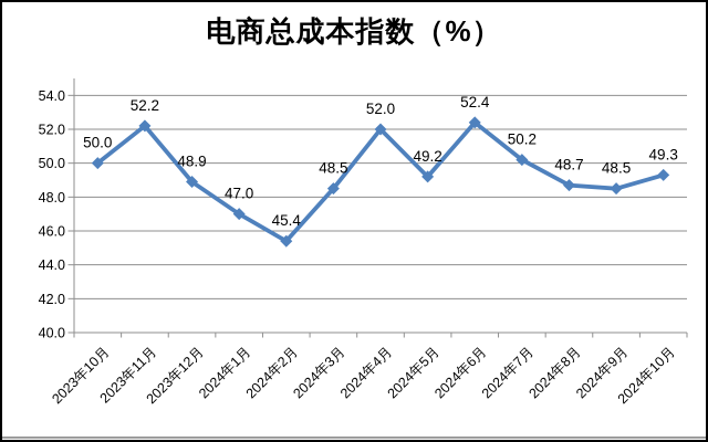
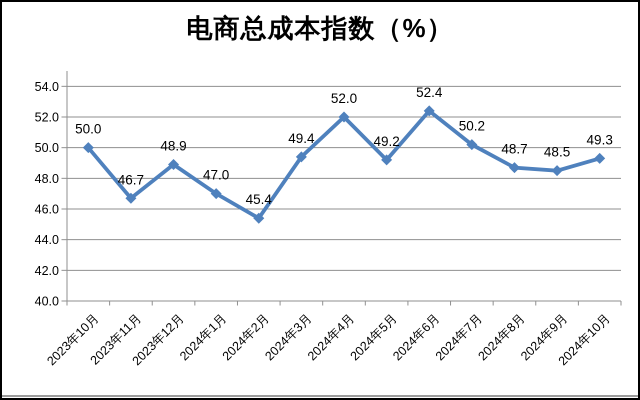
2023年11月: 52.2 -> 46.7
2024年3月: 48.5 -> 49.4
